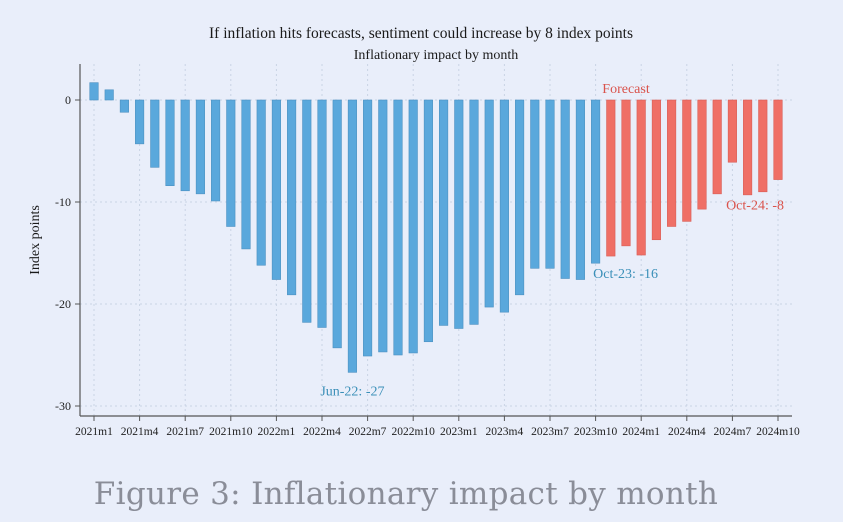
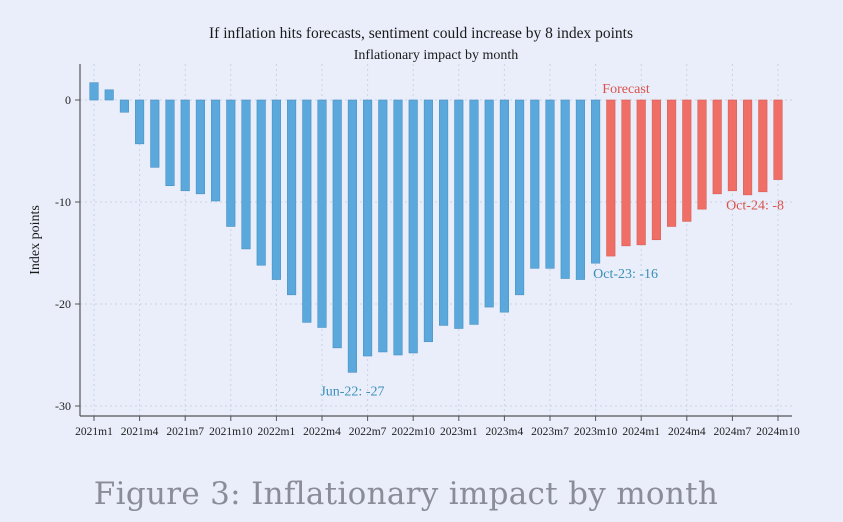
Forecast/2024m1: -15.2 -> -14.2
Forecast/2024m7: -6.1 -> -8.9
